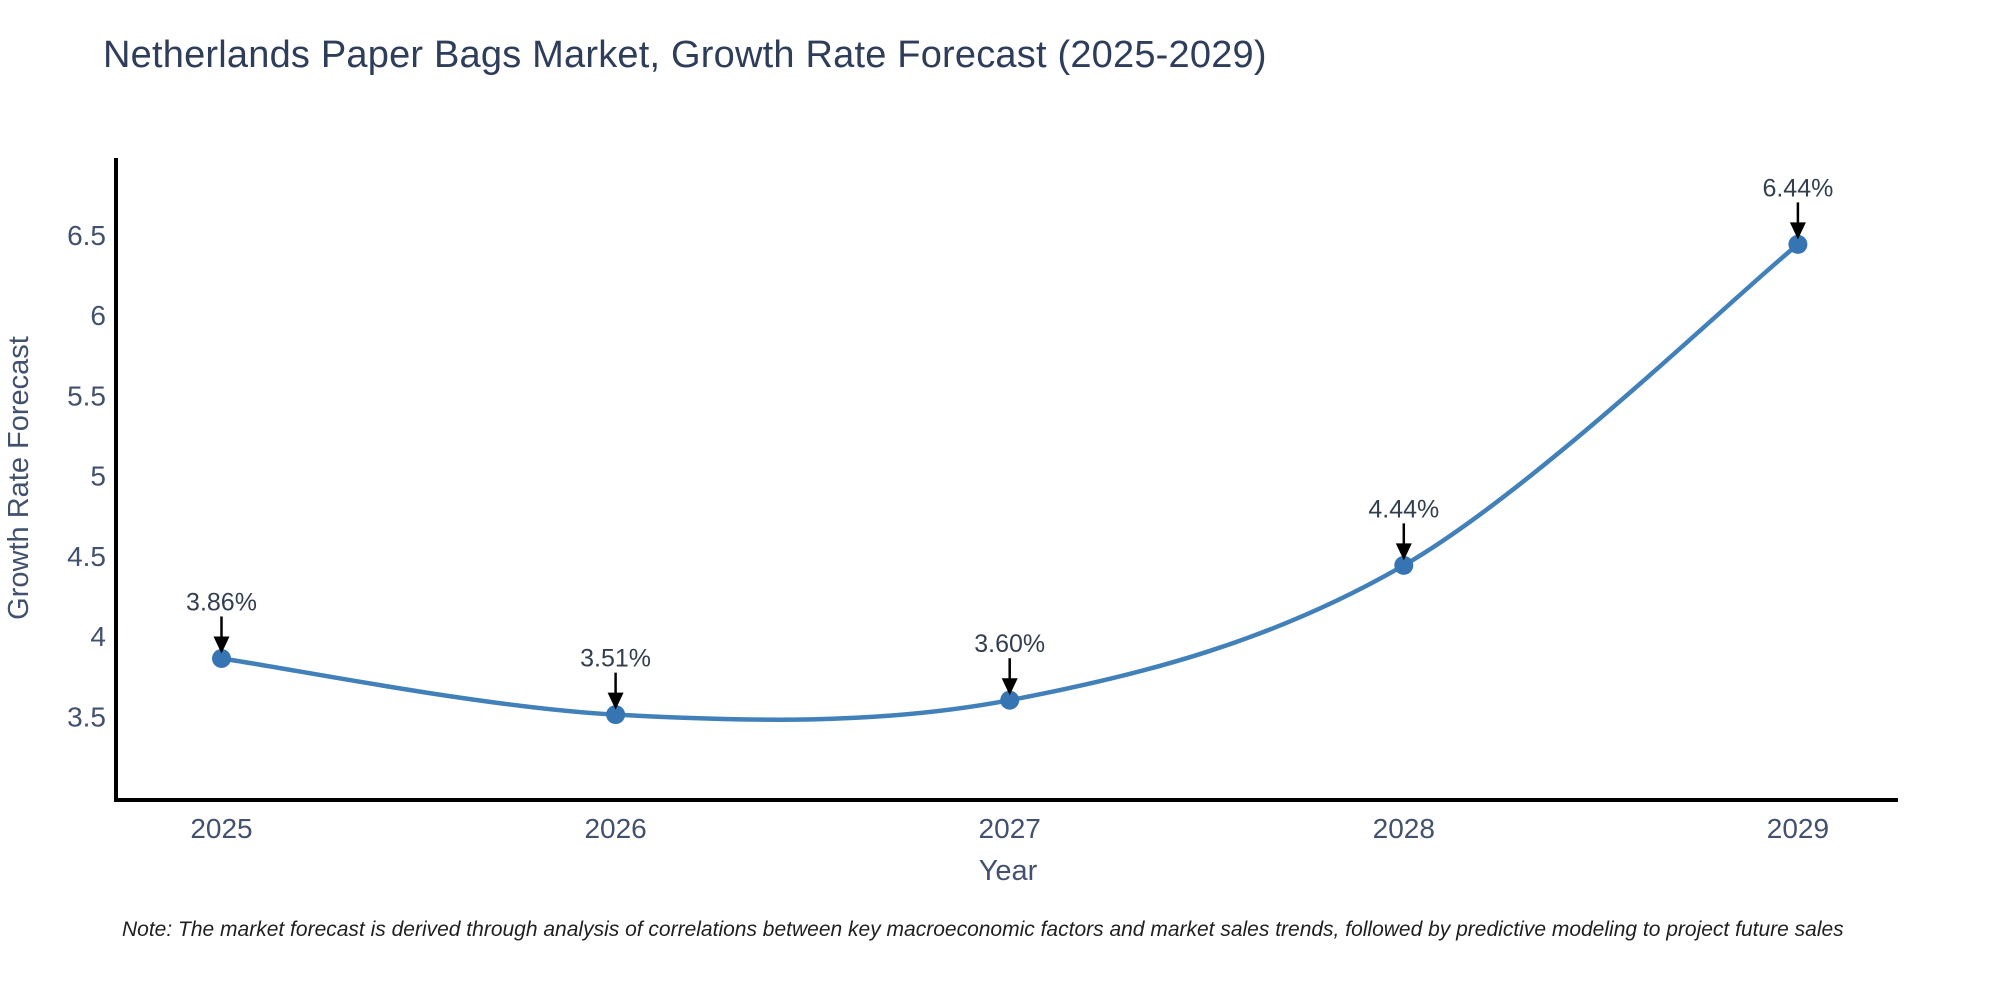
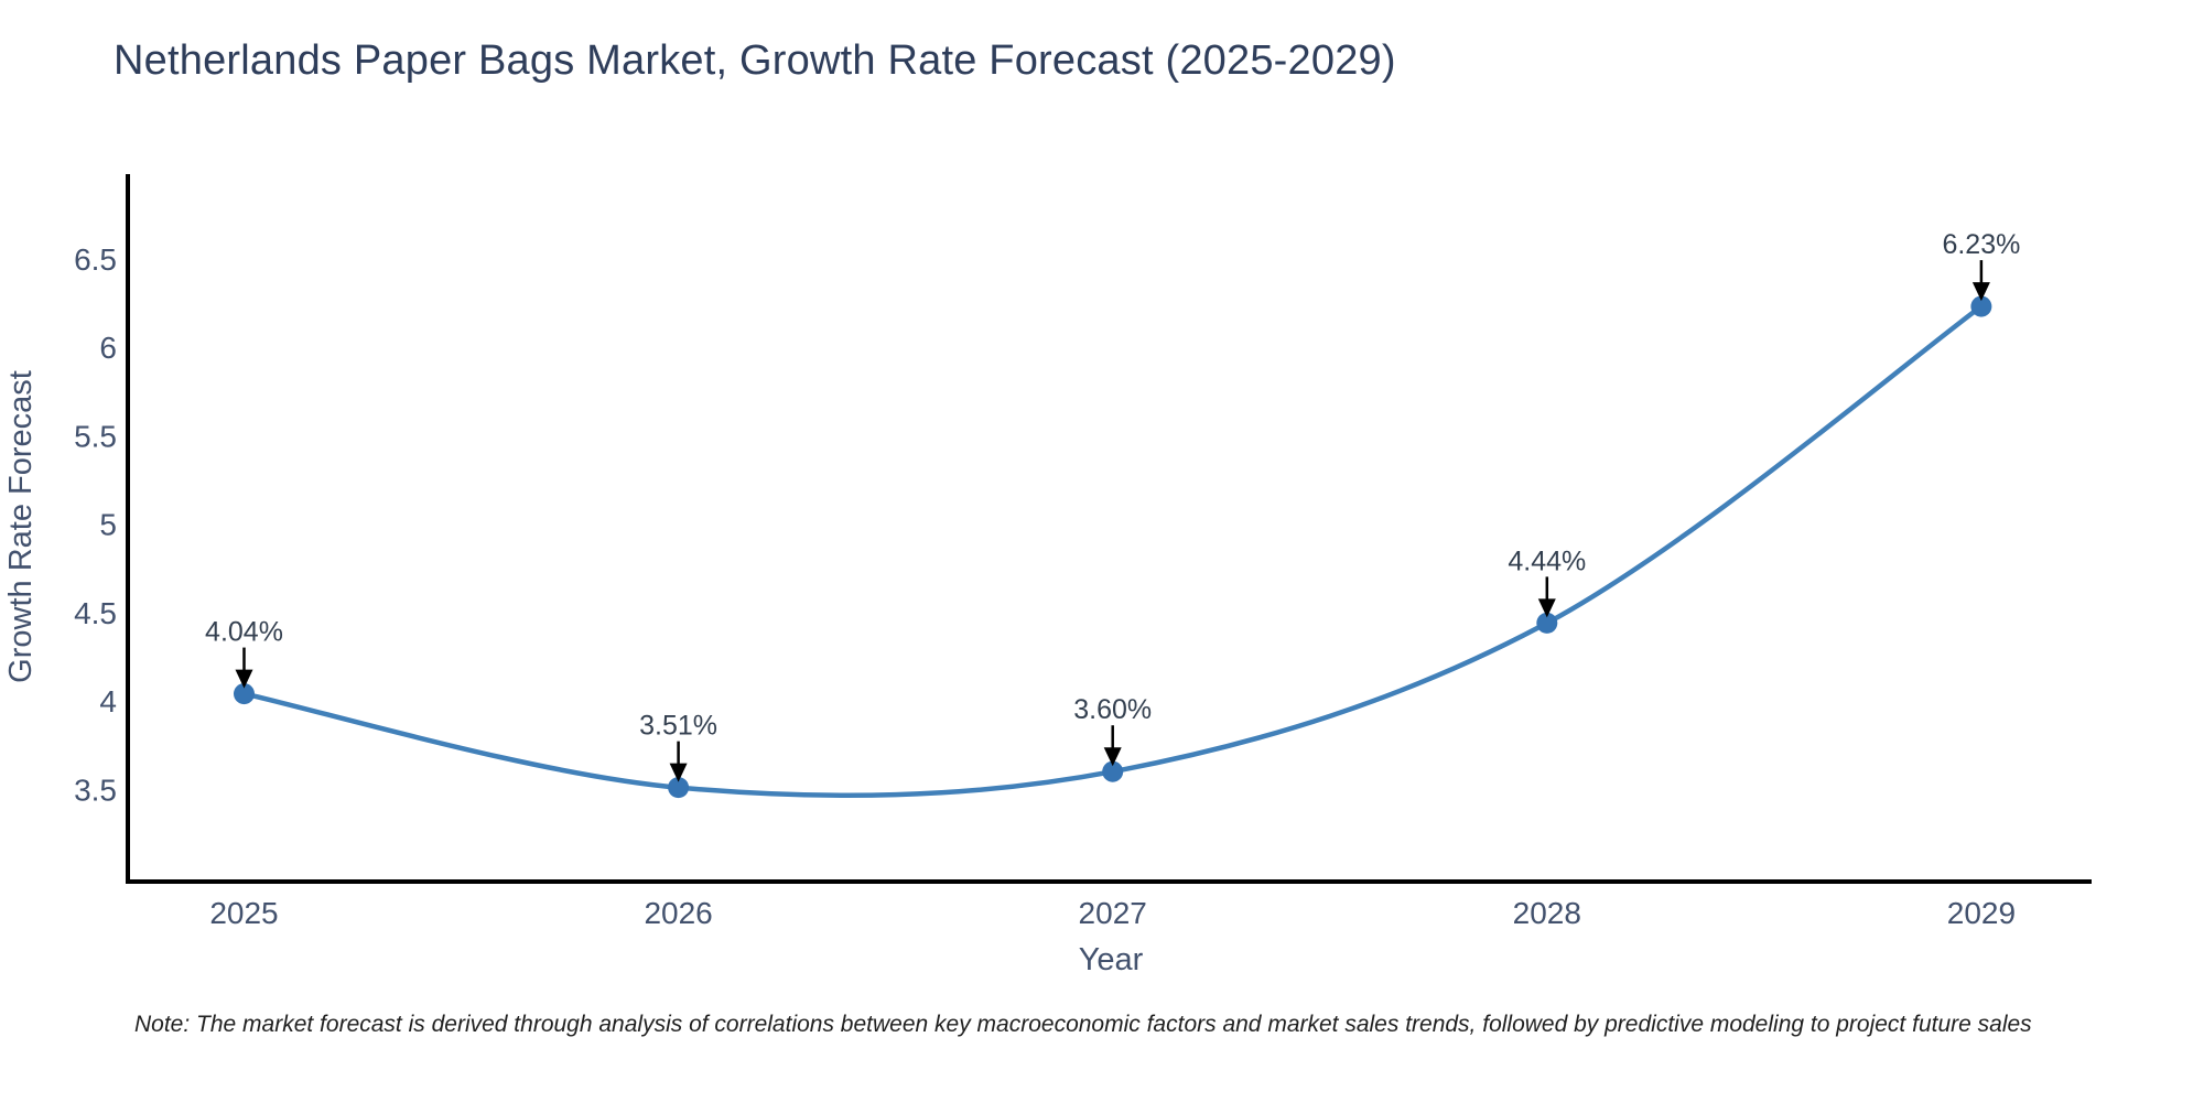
2025: 3.86% -> 4.04%
2029: 6.44% -> 6.23%
